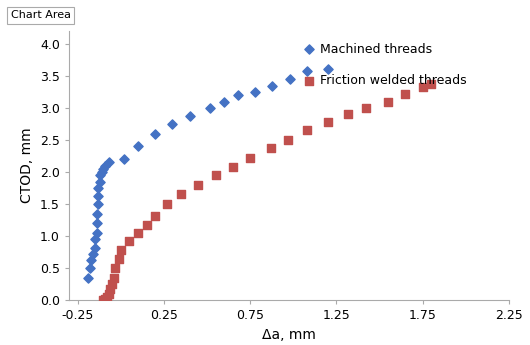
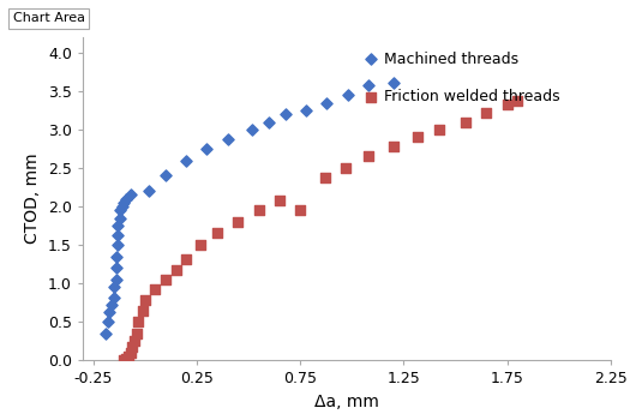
Friction welded threads/0.75: 2.22 -> 1.96
